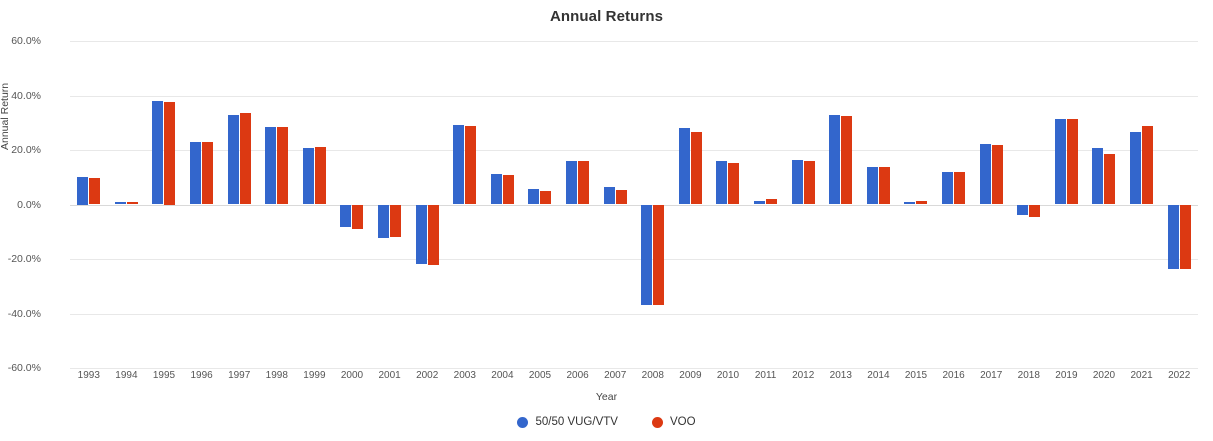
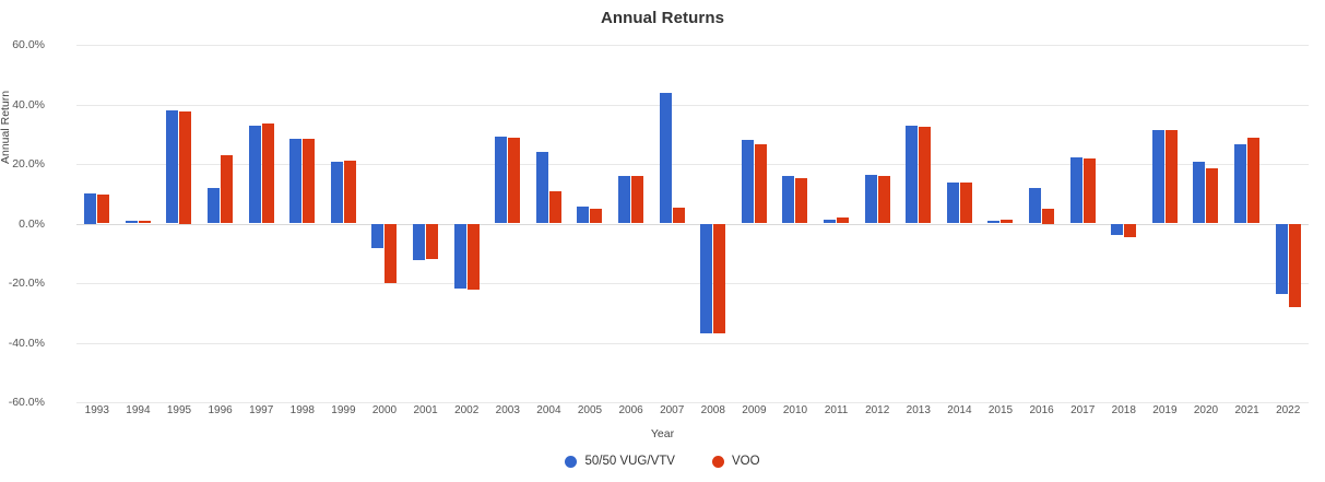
50/50 VUG/VTV/1996: 23% -> 12%
VOO/2000: -9% -> -20%
50/50 VUG/VTV/2004: 11% -> 24%
50/50 VUG/VTV/2007: 6% -> 44%
VOO/2016: 12% -> 5%
VOO/2022: -24% -> -28%
